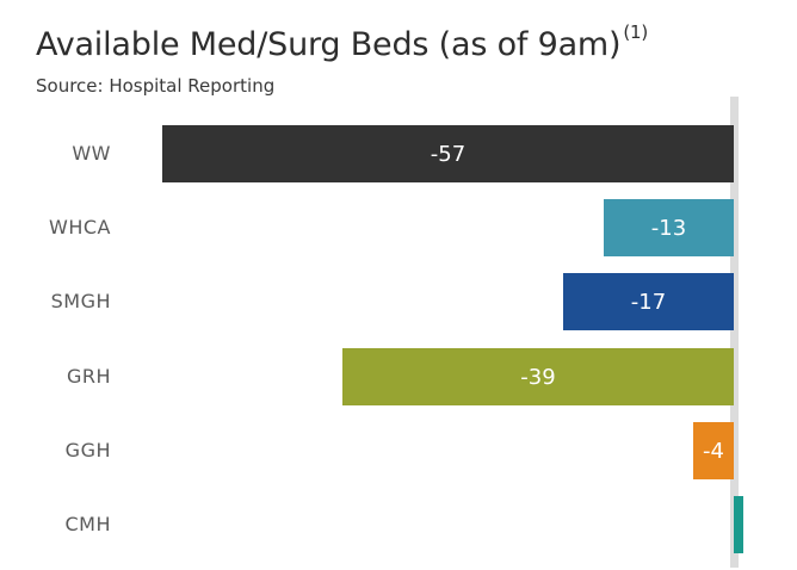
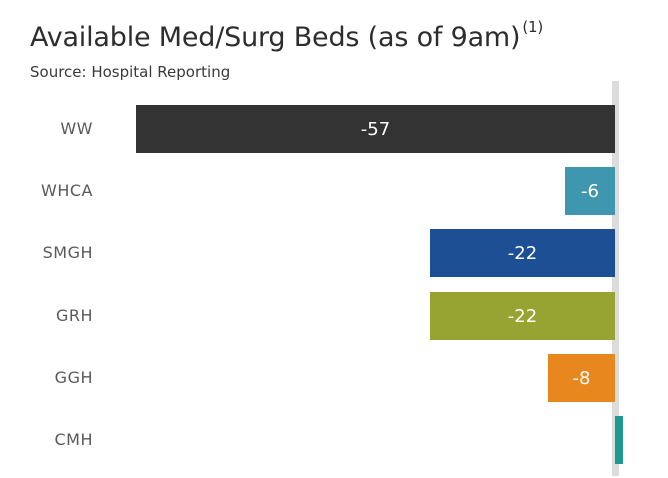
WHCA: -13 -> -6
SMGH: -17 -> -22
GRH: -39 -> -22
GGH: -4 -> -8
